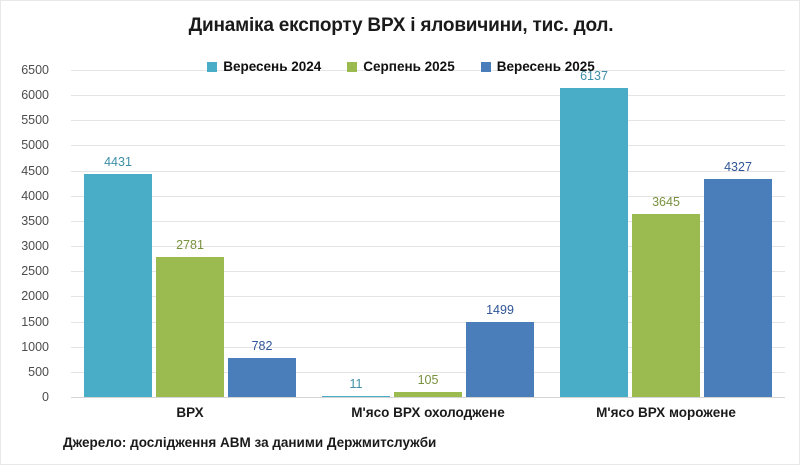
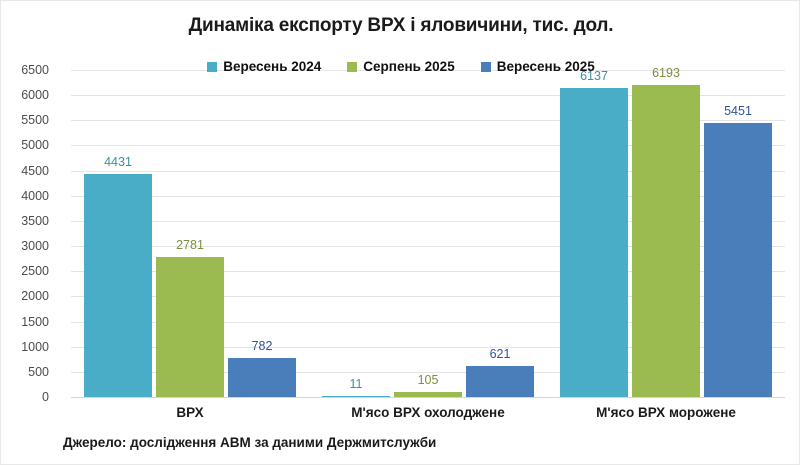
Вересень 2025/М'ясо ВРХ охолоджене: 1499 -> 621
Серпень 2025/М'ясо ВРХ морожене: 3645 -> 6193
Вересень 2025/М'ясо ВРХ морожене: 4327 -> 5451
